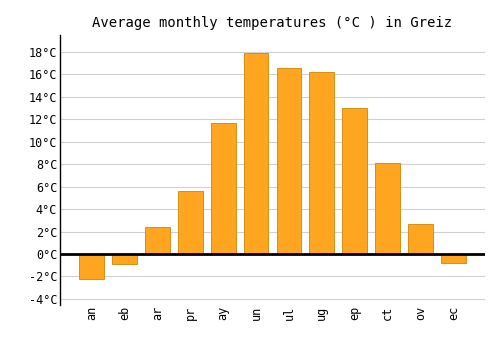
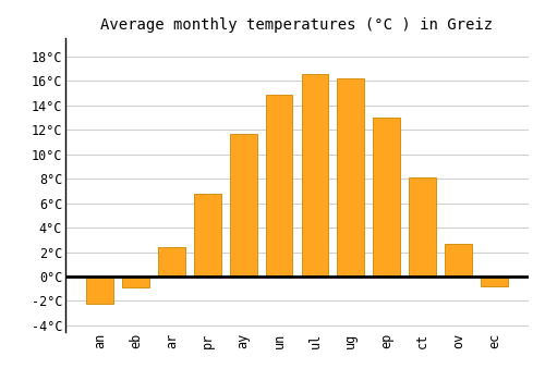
pr: 5.6°C -> 6.8°C
un: 17.9°C -> 14.9°C
